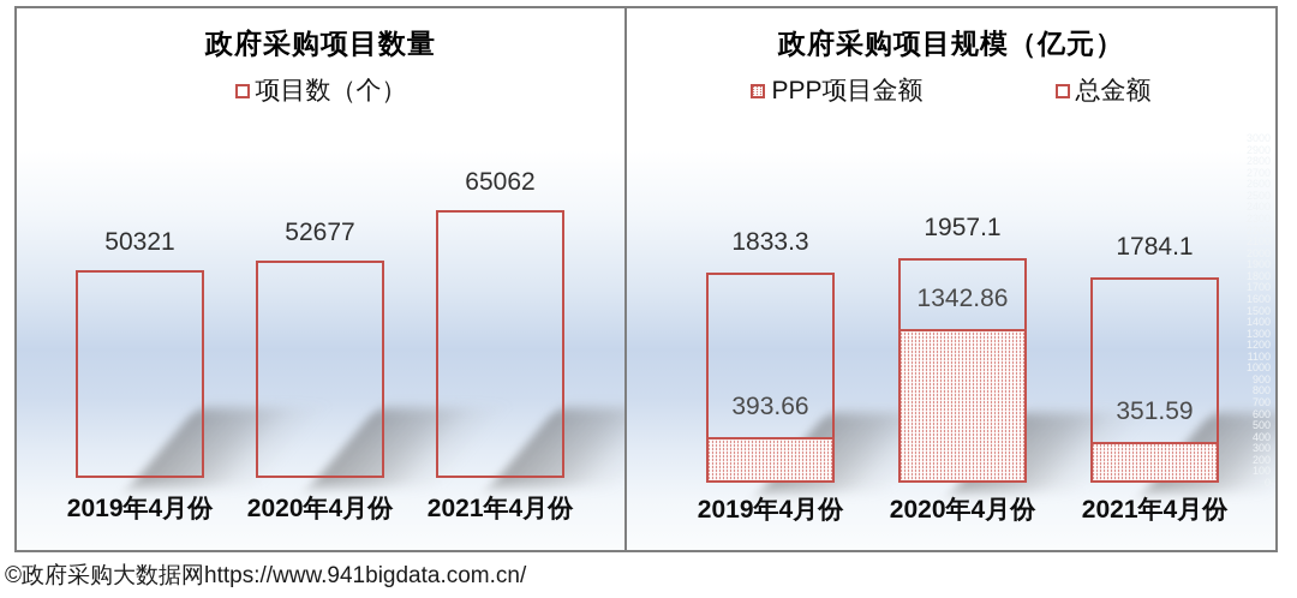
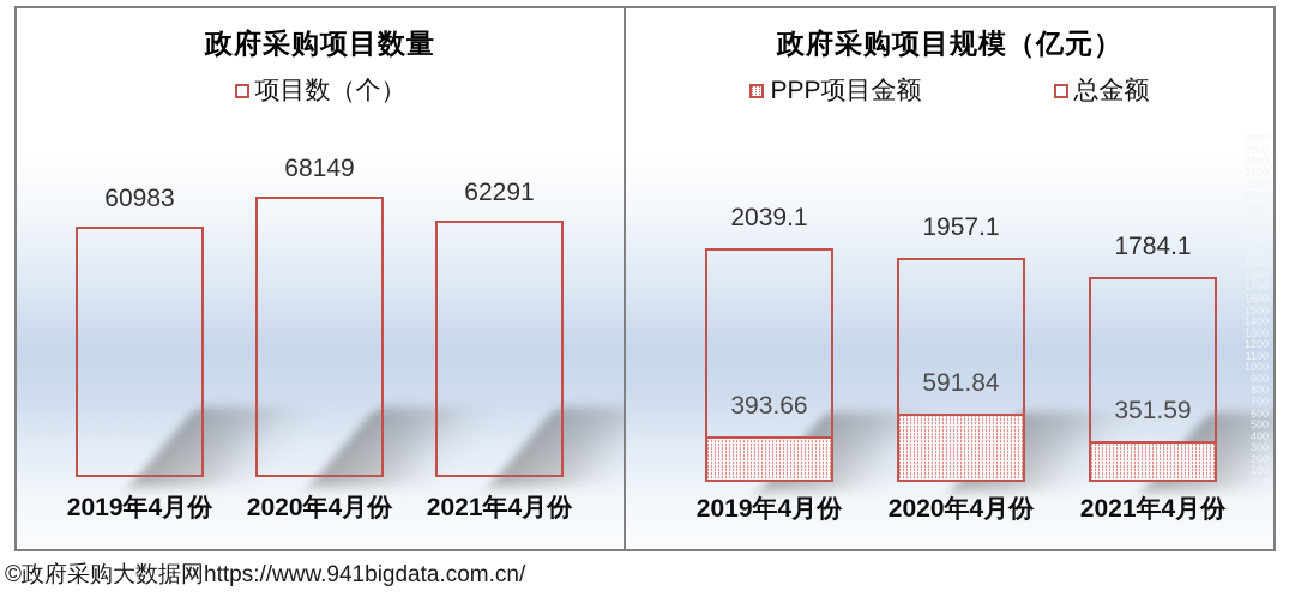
政府采购项目数量/2019年4月份: 50321 -> 60983
政府采购项目数量/2020年4月份: 52677 -> 68149
政府采购项目数量/2021年4月份: 65062 -> 62291
政府采购项目规模（亿元）/总金额/2019年4月份: 1833.3 -> 2039.1
政府采购项目规模（亿元）/PPP项目金额/2020年4月份: 1342.86 -> 591.84
